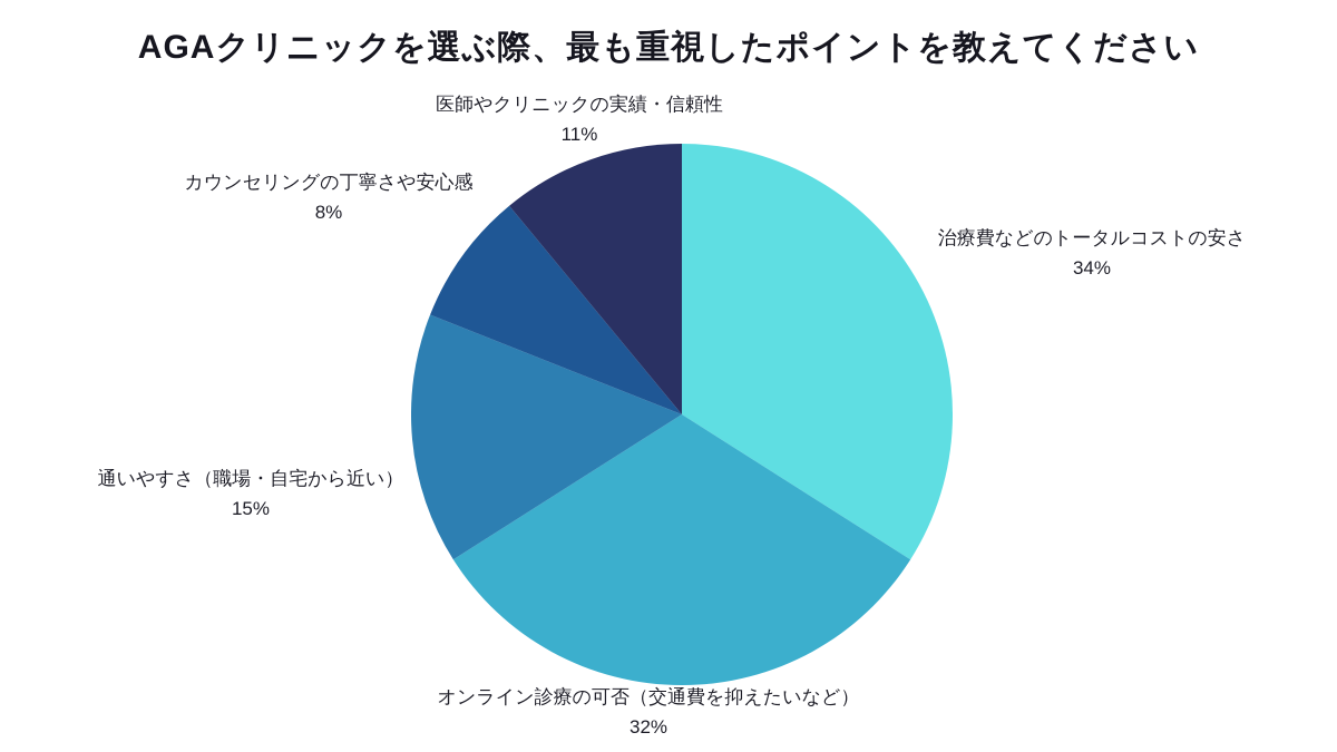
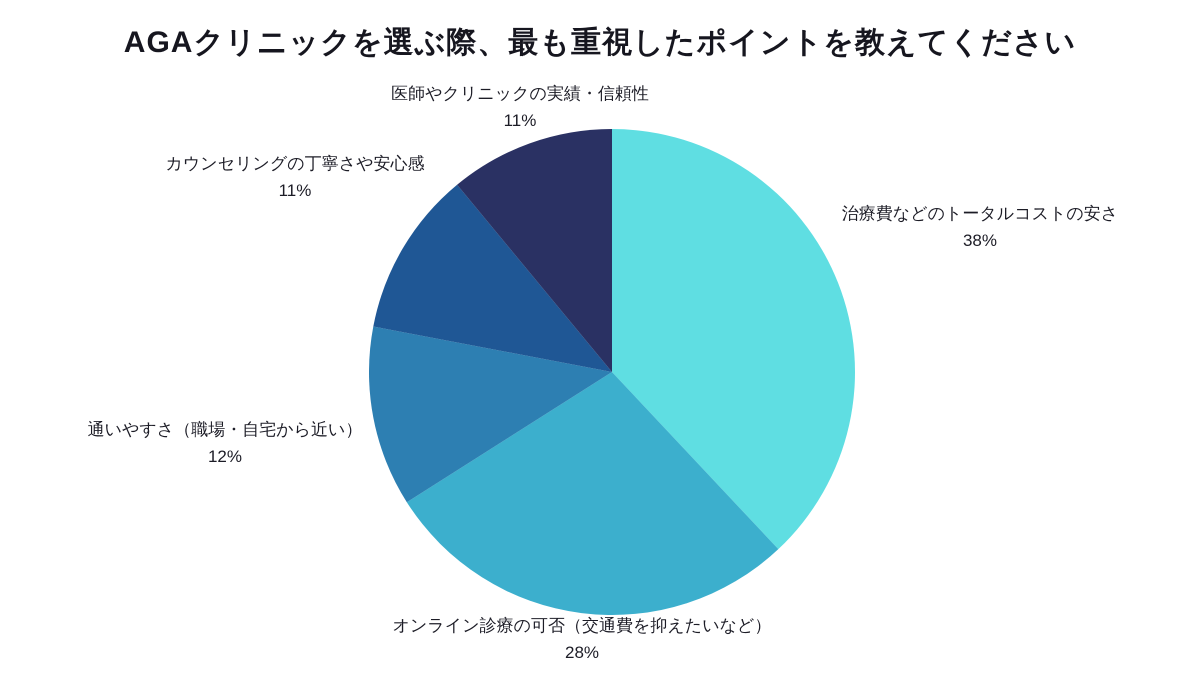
治療費などのトータルコストの安さ: 34% -> 38%
オンライン診療の可否（交通費を抑えたいなど）: 32% -> 28%
通いやすさ（職場・自宅から近い）: 15% -> 12%
カウンセリングの丁寧さや安心感: 8% -> 11%
